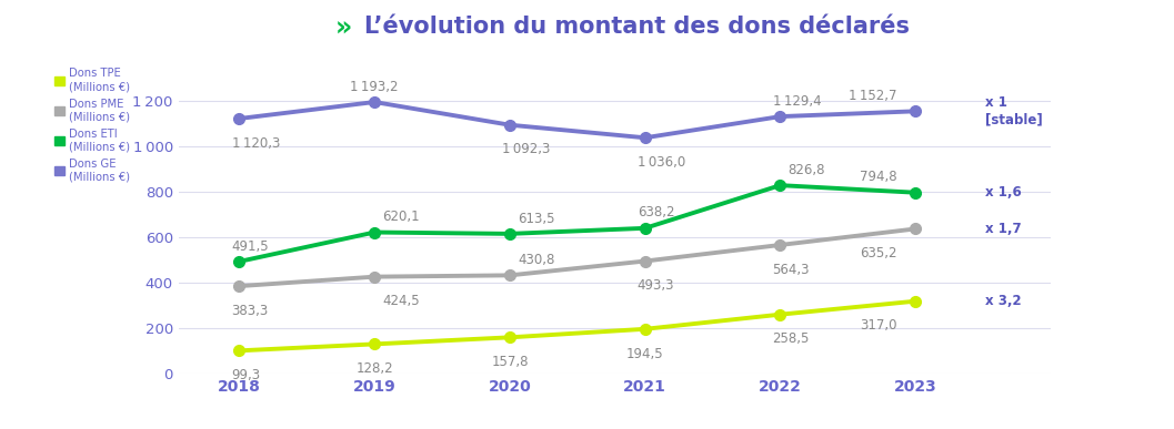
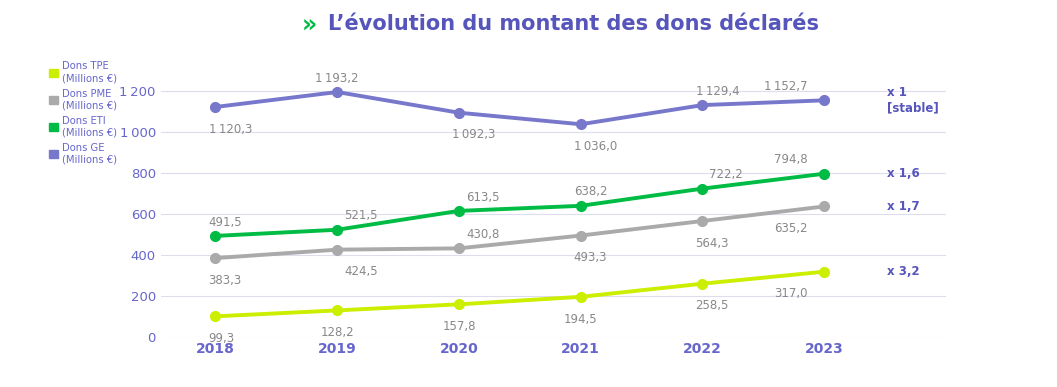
Dons ETI (Millions €)/2019: 620,1 -> 521,5
Dons ETI (Millions €)/2022: 826,8 -> 722,2
